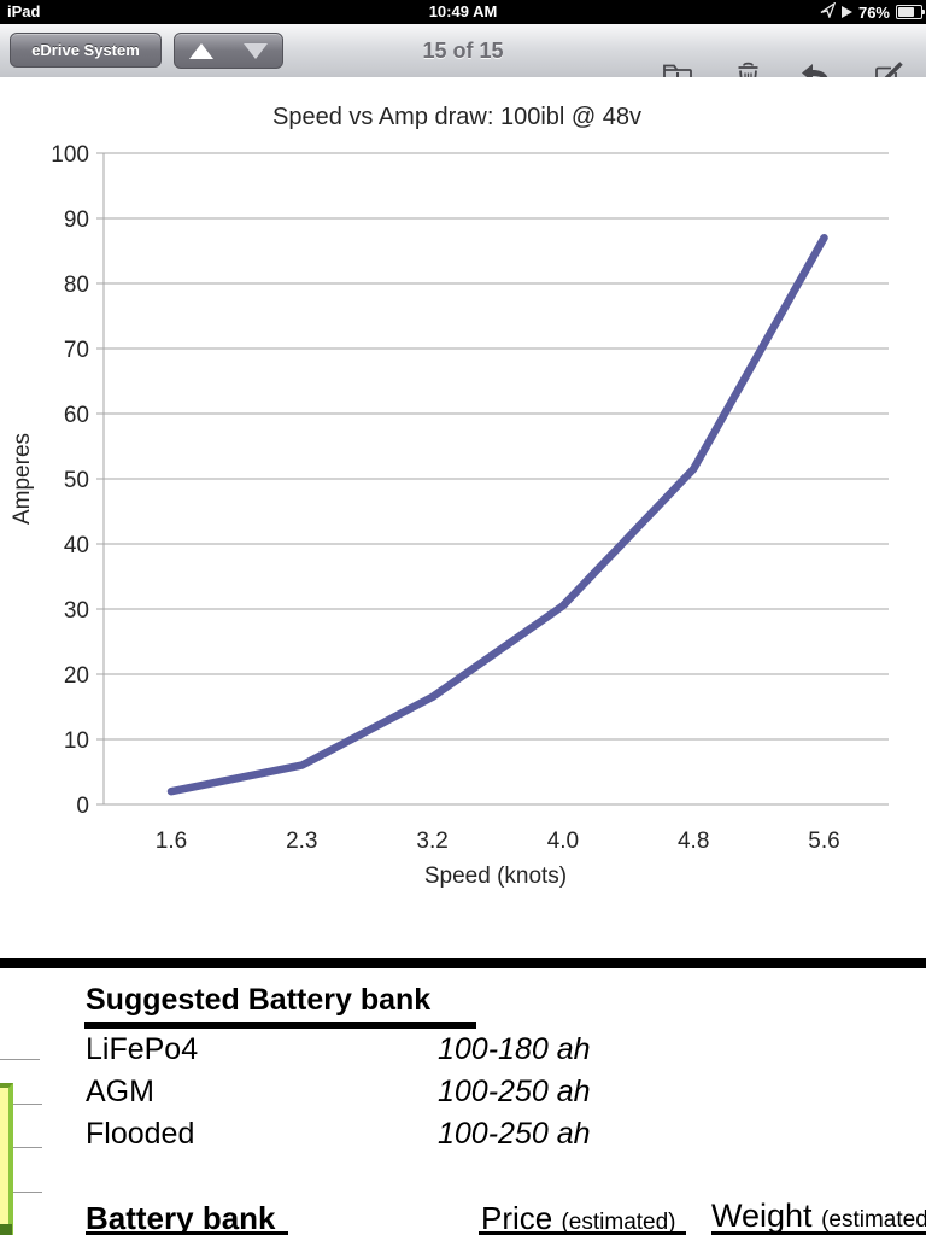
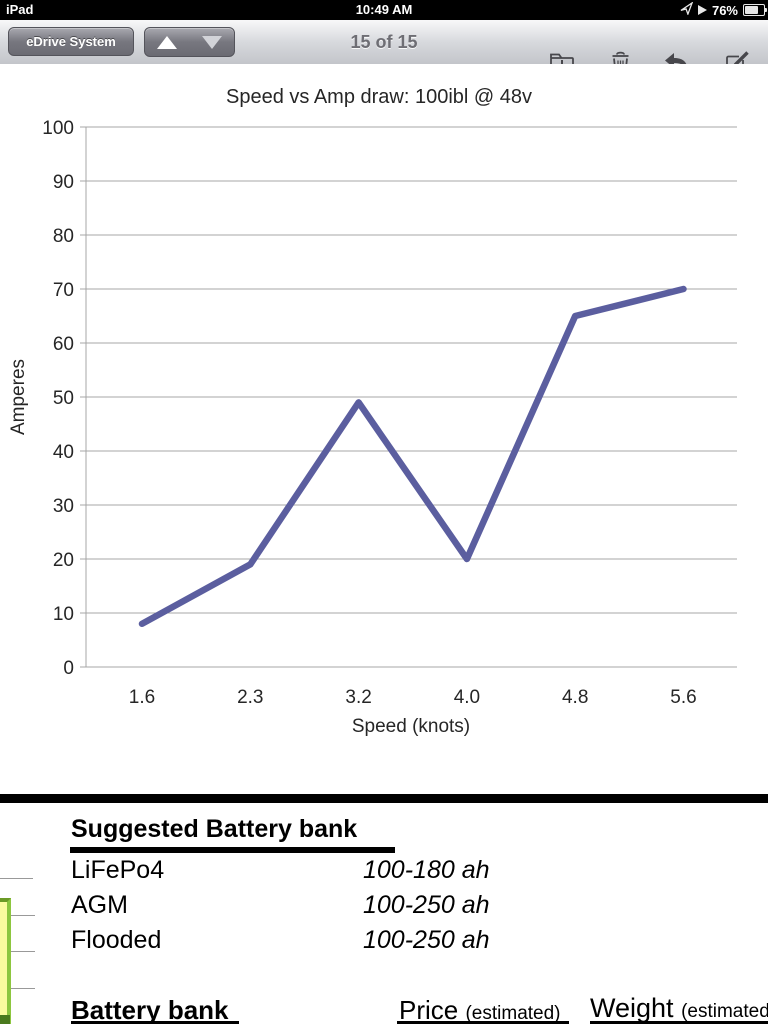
1.6: 2 -> 8
2.3: 6 -> 19
3.2: 16 -> 49
4.0: 30 -> 20
4.8: 52 -> 65
5.6: 87 -> 70
